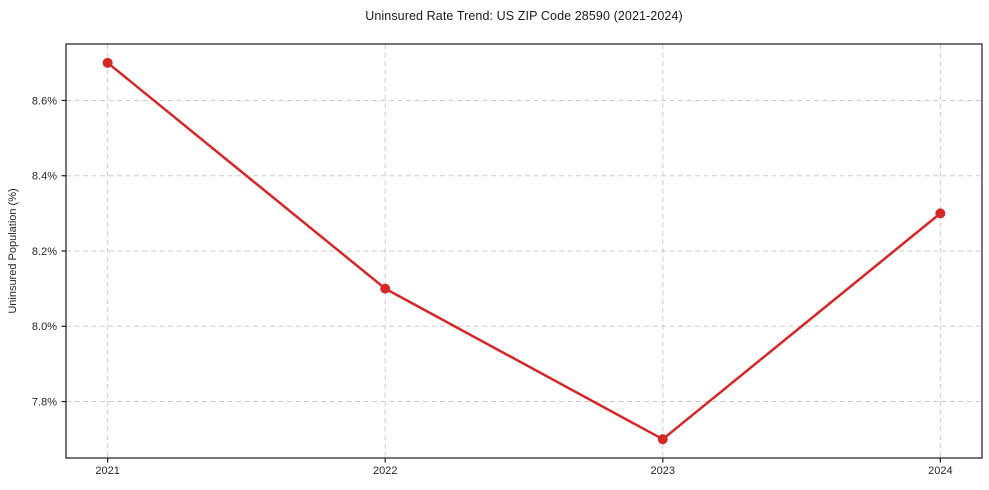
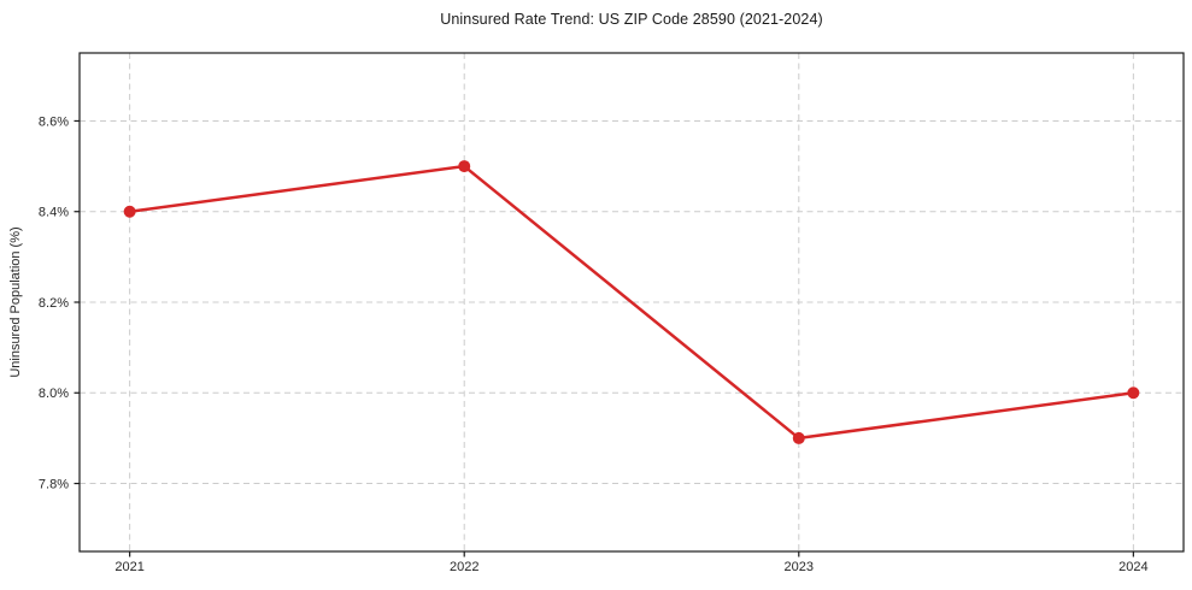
2021: 8.7% -> 8.4%
2022: 8.1% -> 8.5%
2023: 7.7% -> 7.9%
2024: 8.3% -> 8.0%
